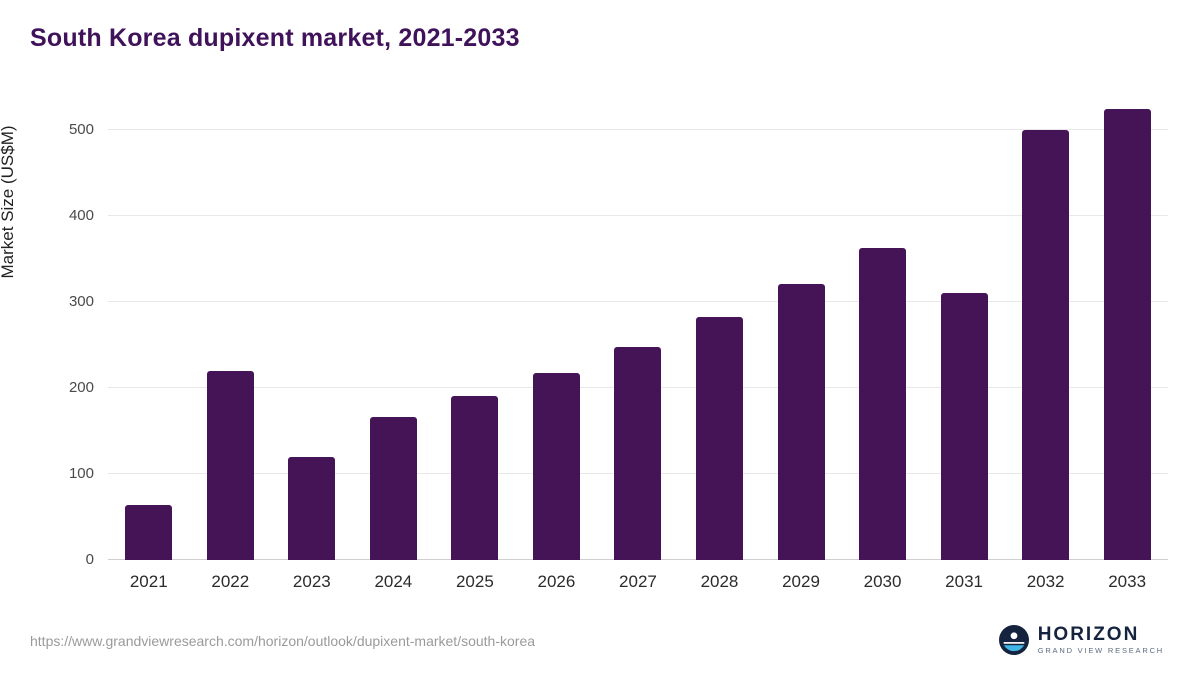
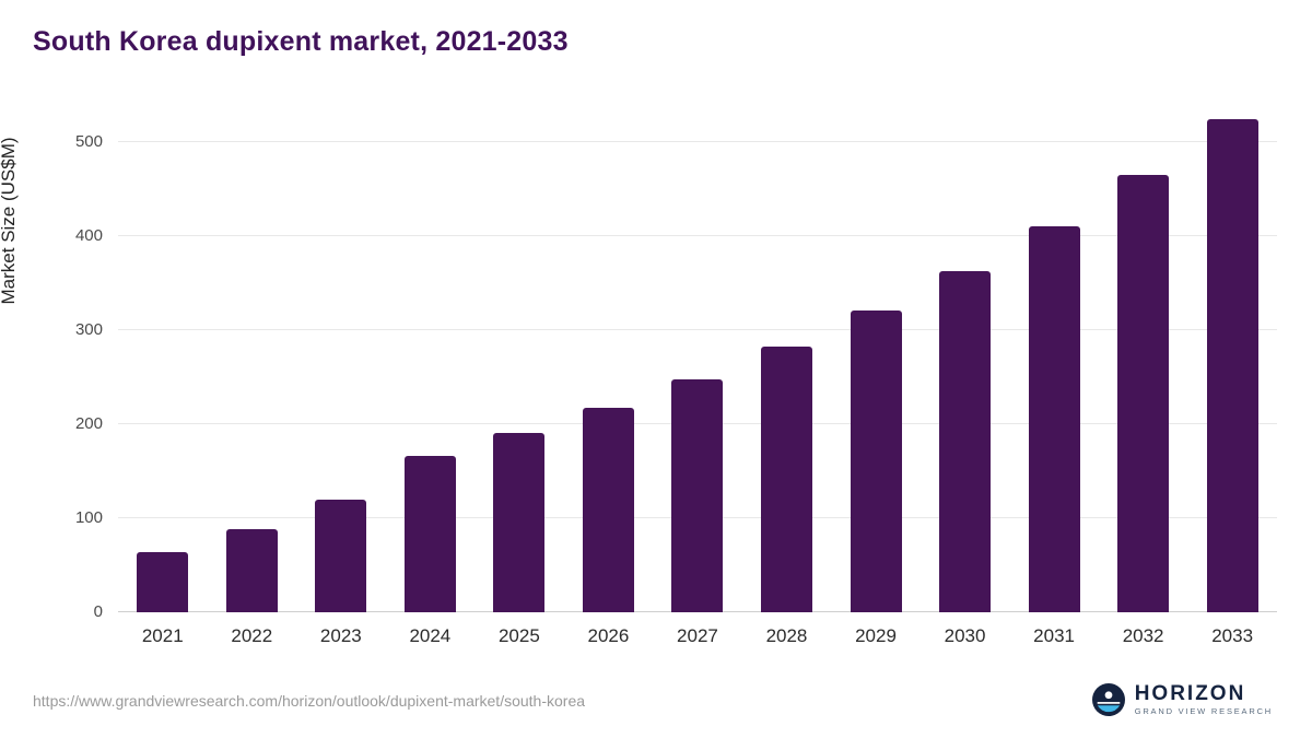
2022: 220 -> 90
2031: 310 -> 410
2032: 500 -> 460
